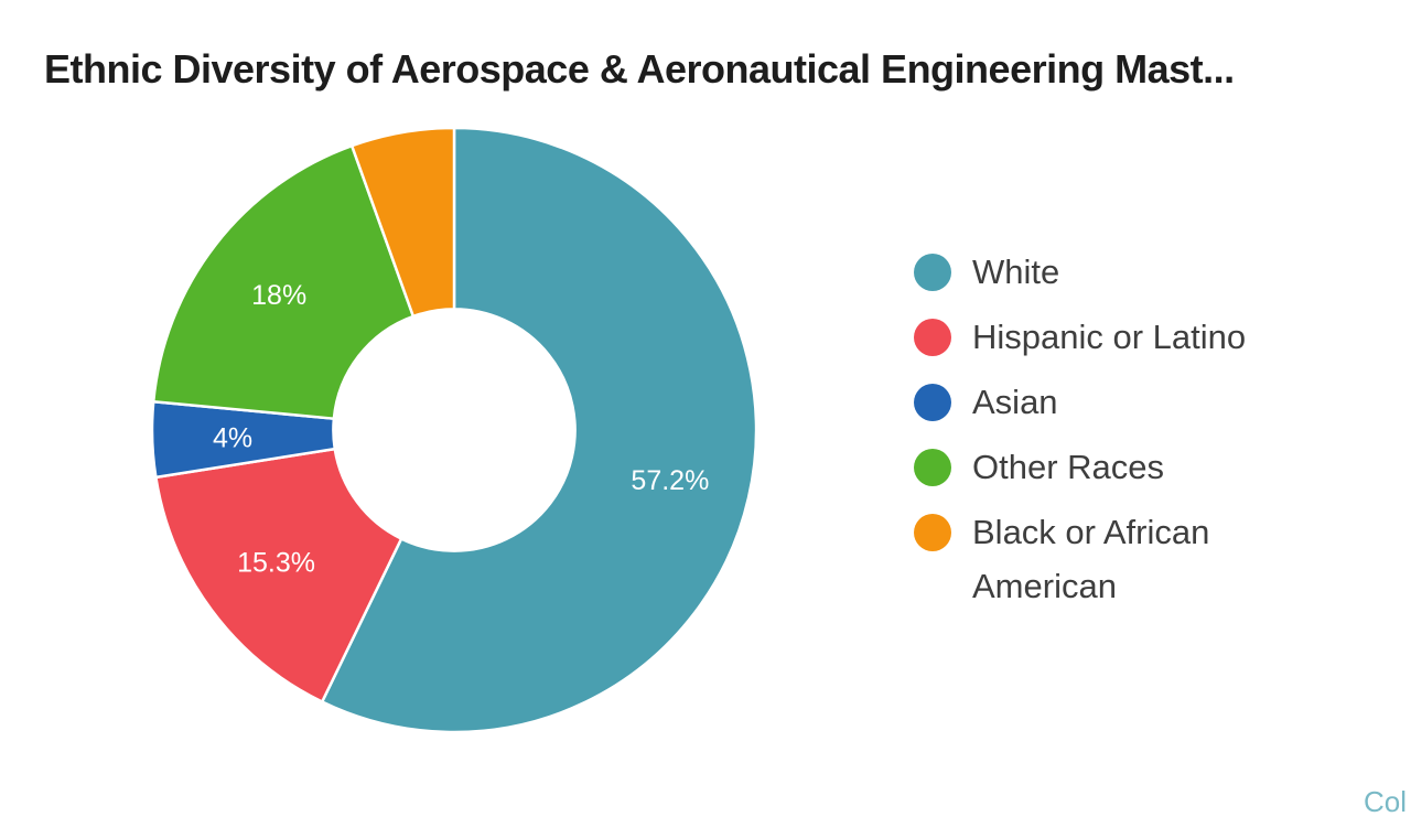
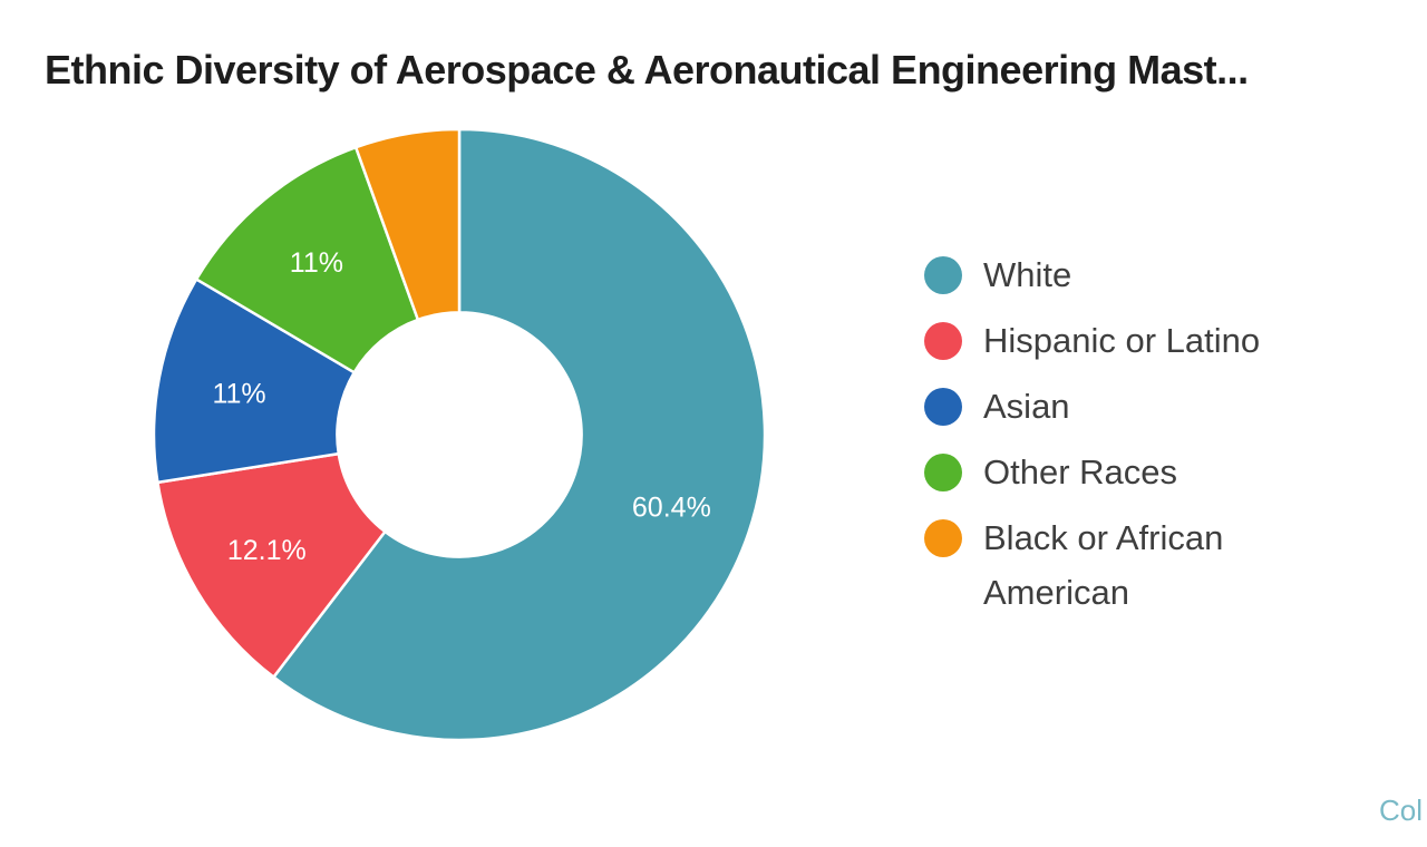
White: 57.2% -> 60.4%
Hispanic or Latino: 15.3% -> 12.1%
Asian: 4% -> 11%
Other Races: 18% -> 11%
